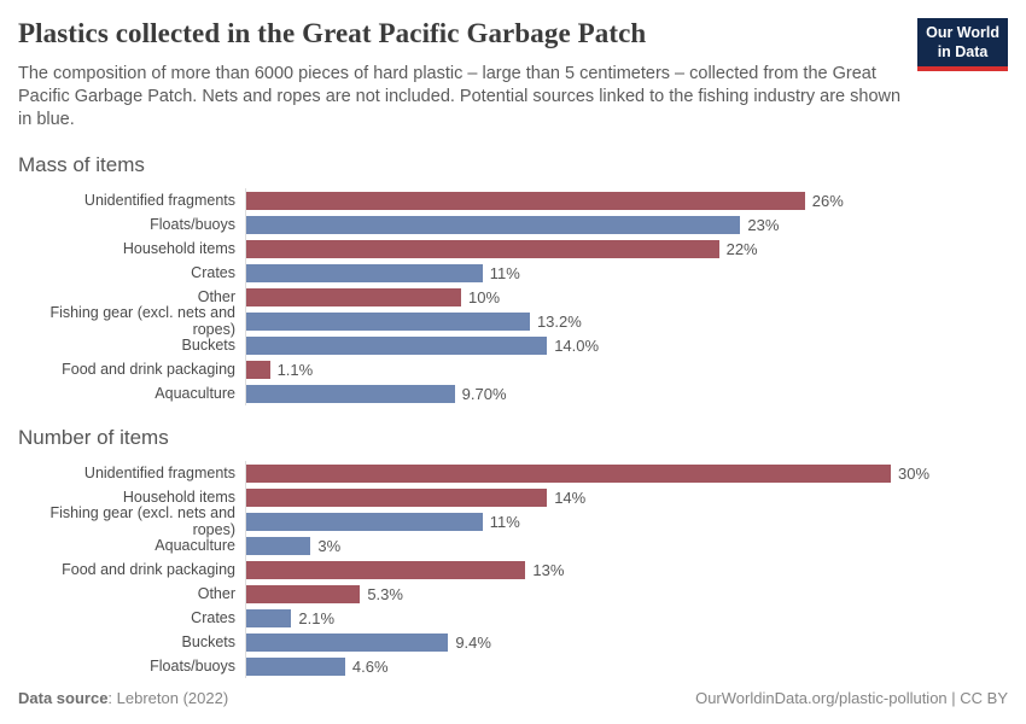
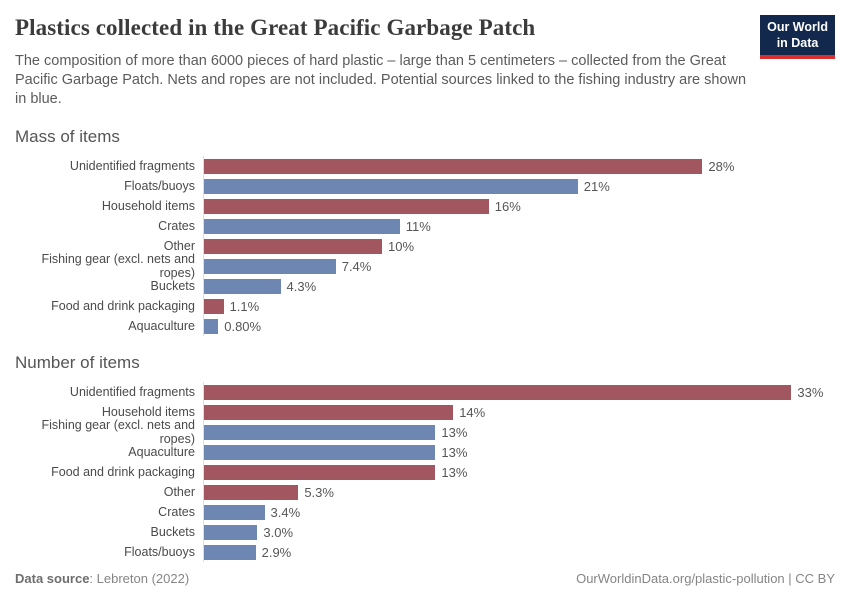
Mass of items/Unidentified fragments: 26% -> 28%
Mass of items/Floats/buoys: 23% -> 21%
Mass of items/Household items: 22% -> 16%
Mass of items/Fishing gear (excl. nets and ropes): 13.2% -> 7.4%
Mass of items/Buckets: 14.0% -> 4.3%
Mass of items/Aquaculture: 9.70% -> 0.80%
Number of items/Unidentified fragments: 30% -> 33%
Number of items/Fishing gear (excl. nets and ropes): 11% -> 13%
Number of items/Aquaculture: 3% -> 13%
Number of items/Crates: 2.1% -> 3.4%
Number of items/Buckets: 9.4% -> 3.0%
Number of items/Floats/buoys: 4.6% -> 2.9%
